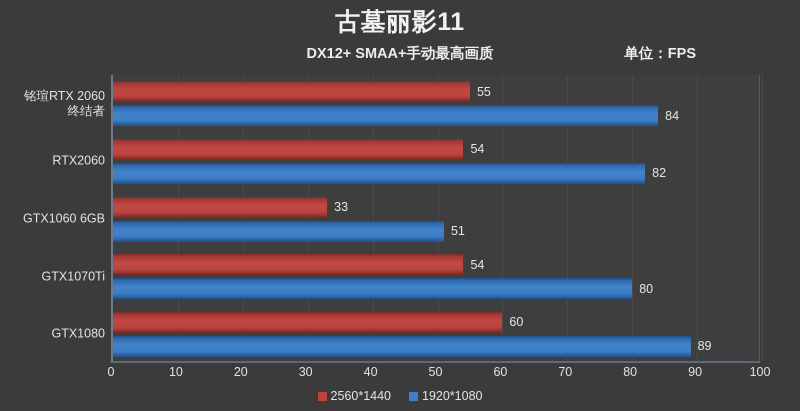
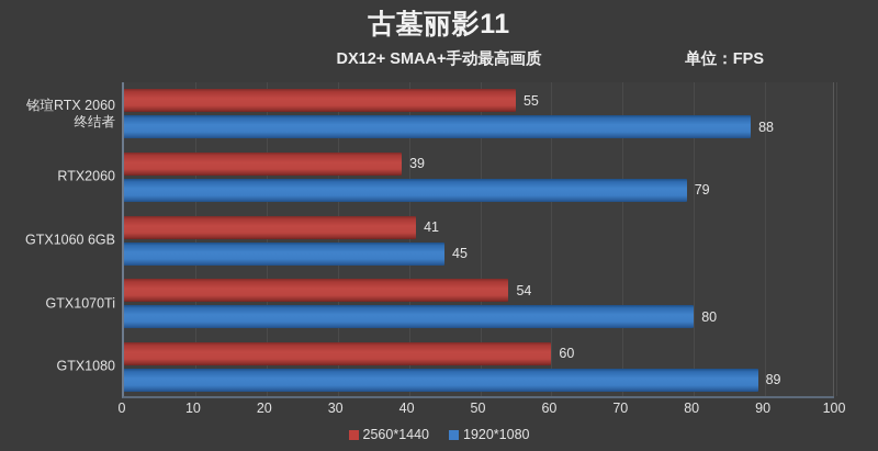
1920*1080/铭瑄RTX 2060 终结者: 84 -> 88
2560*1440/RTX2060: 54 -> 39
1920*1080/RTX2060: 82 -> 79
2560*1440/GTX1060 6GB: 33 -> 41
1920*1080/GTX1060 6GB: 51 -> 45
